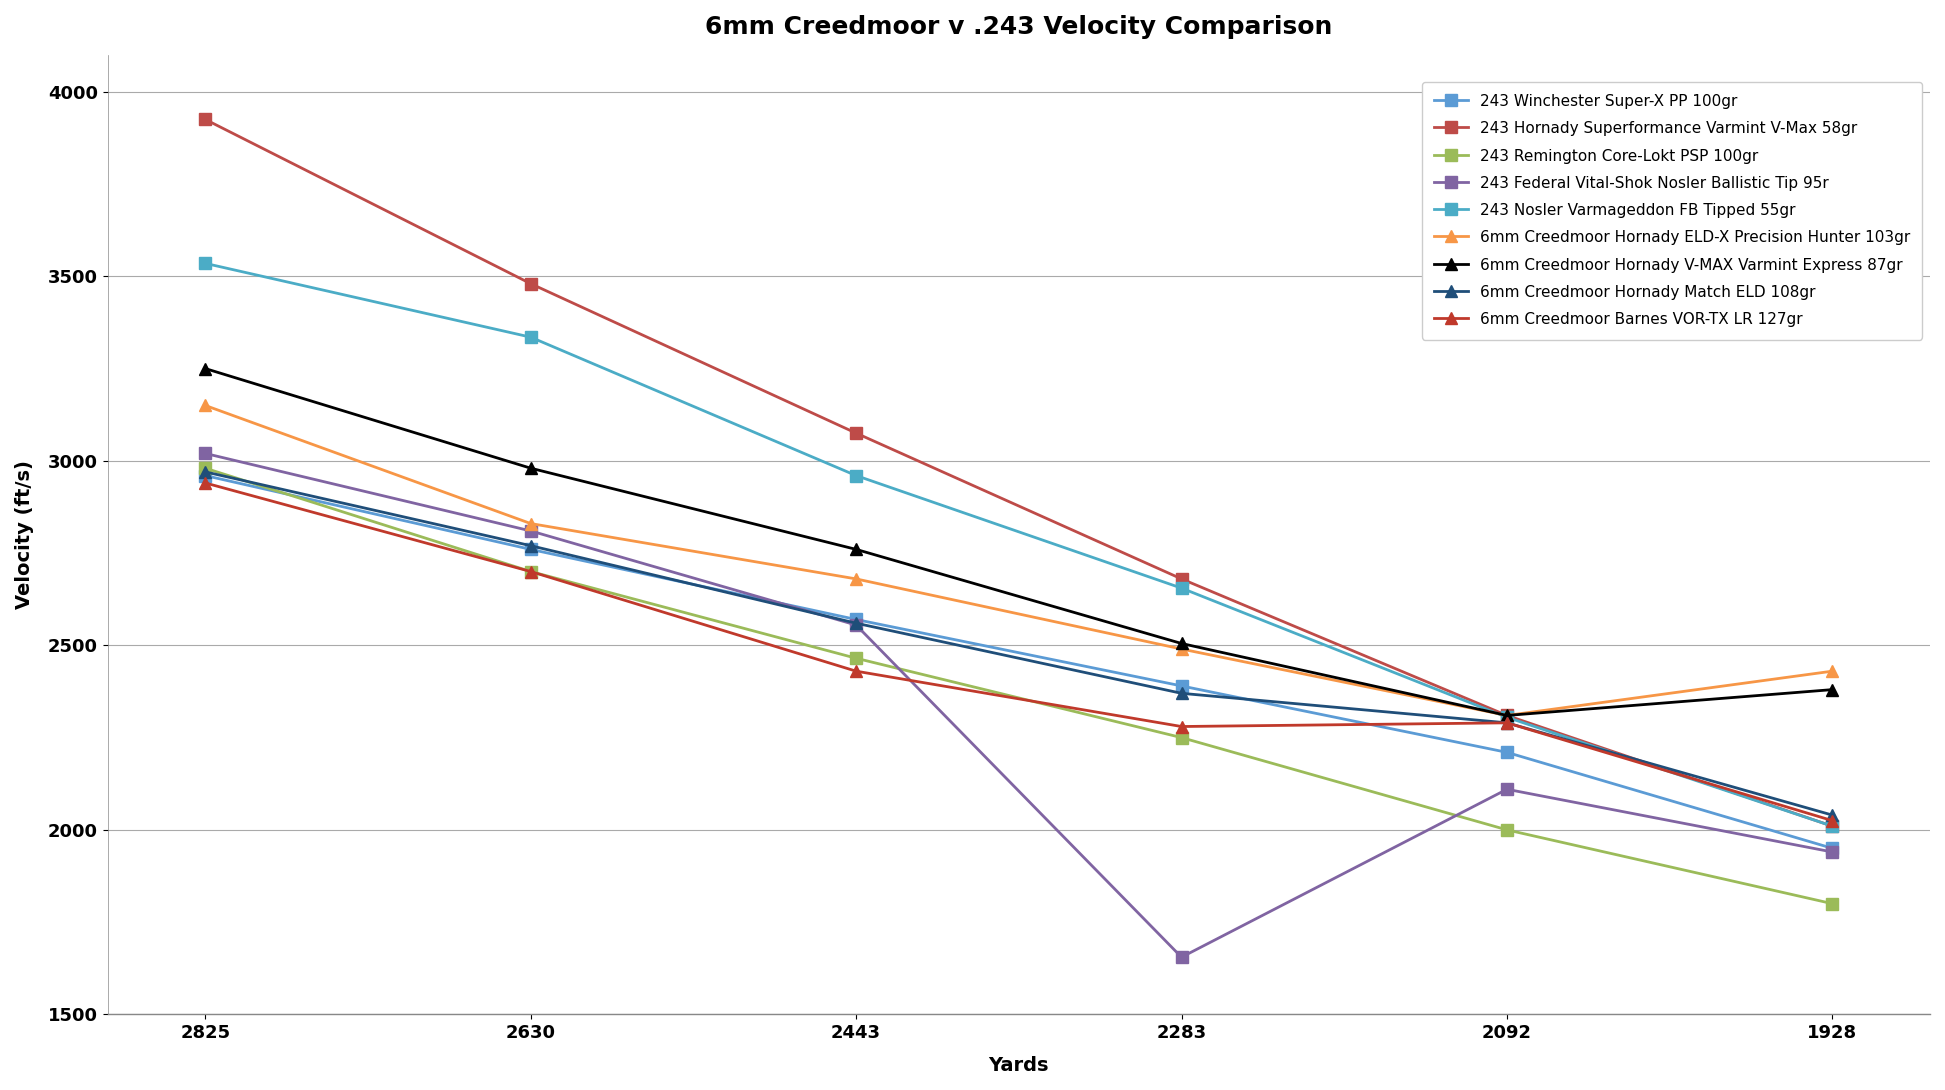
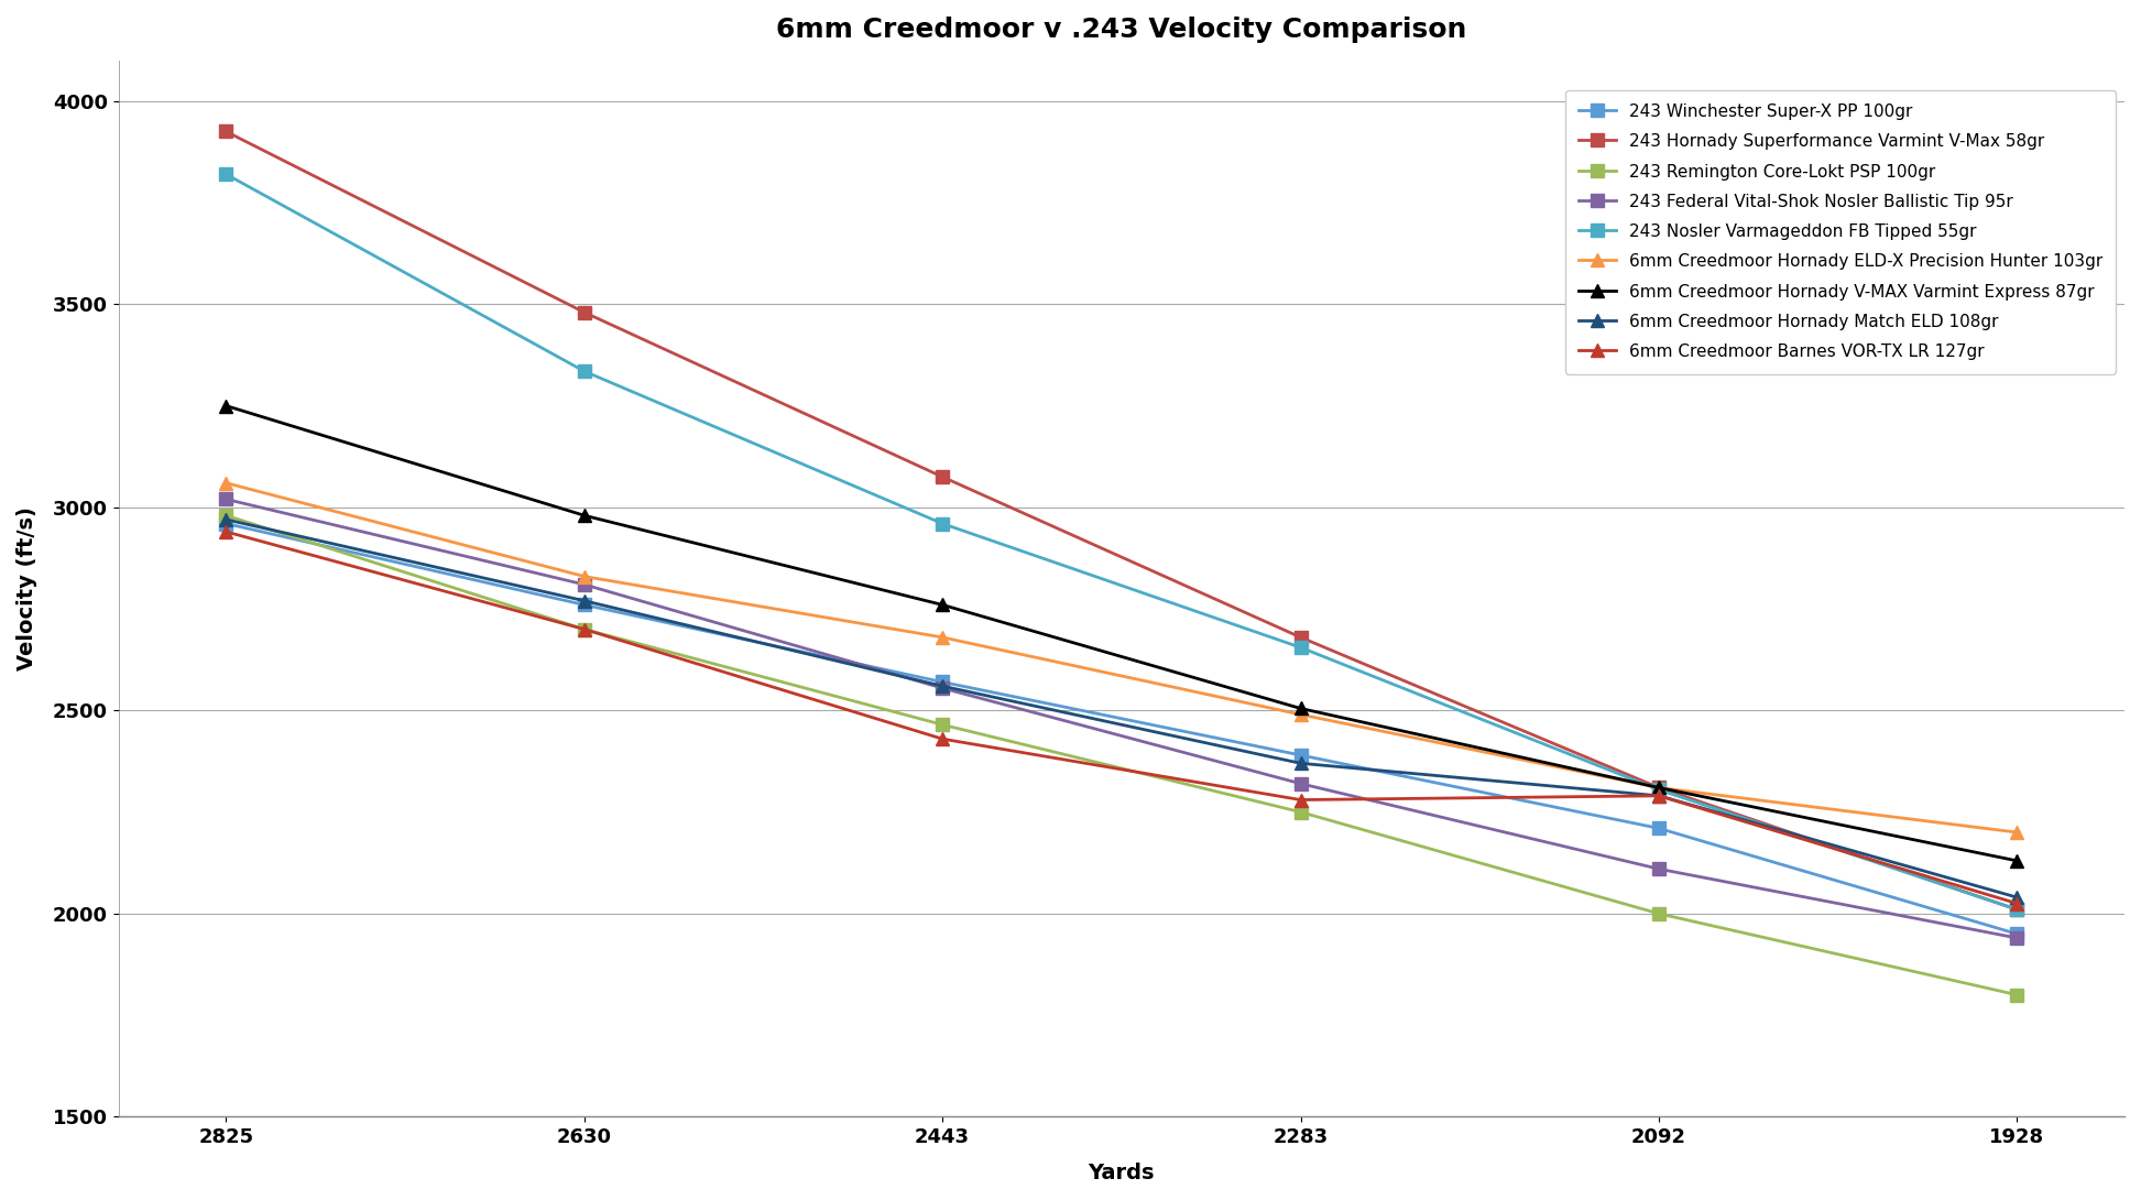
243 Nosler Varmageddon FB Tipped 55gr/2825: 3535 -> 3820
6mm Creedmoor Hornady ELD-X Precision Hunter 103gr/2825: 3150 -> 3060
243 Federal Vital-Shok Nosler Ballistic Tip 95r/2283: 1655 -> 2320
6mm Creedmoor Hornady ELD-X Precision Hunter 103gr/1928: 2430 -> 2200
6mm Creedmoor Hornady V-MAX Varmint Express 87gr/1928: 2380 -> 2130
